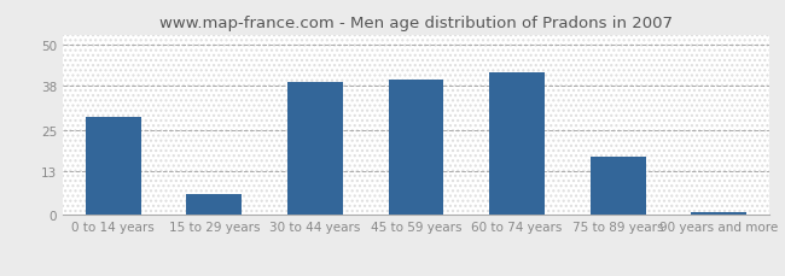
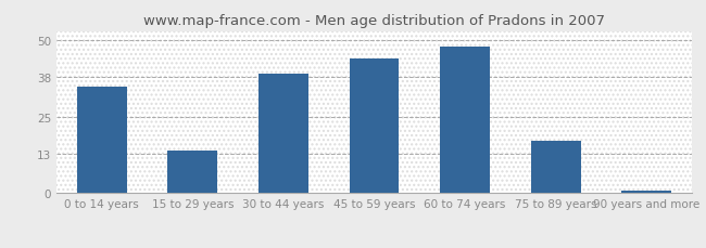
0 to 14 years: 29 -> 35
15 to 29 years: 6 -> 14
45 to 59 years: 40 -> 44
60 to 74 years: 42 -> 48
